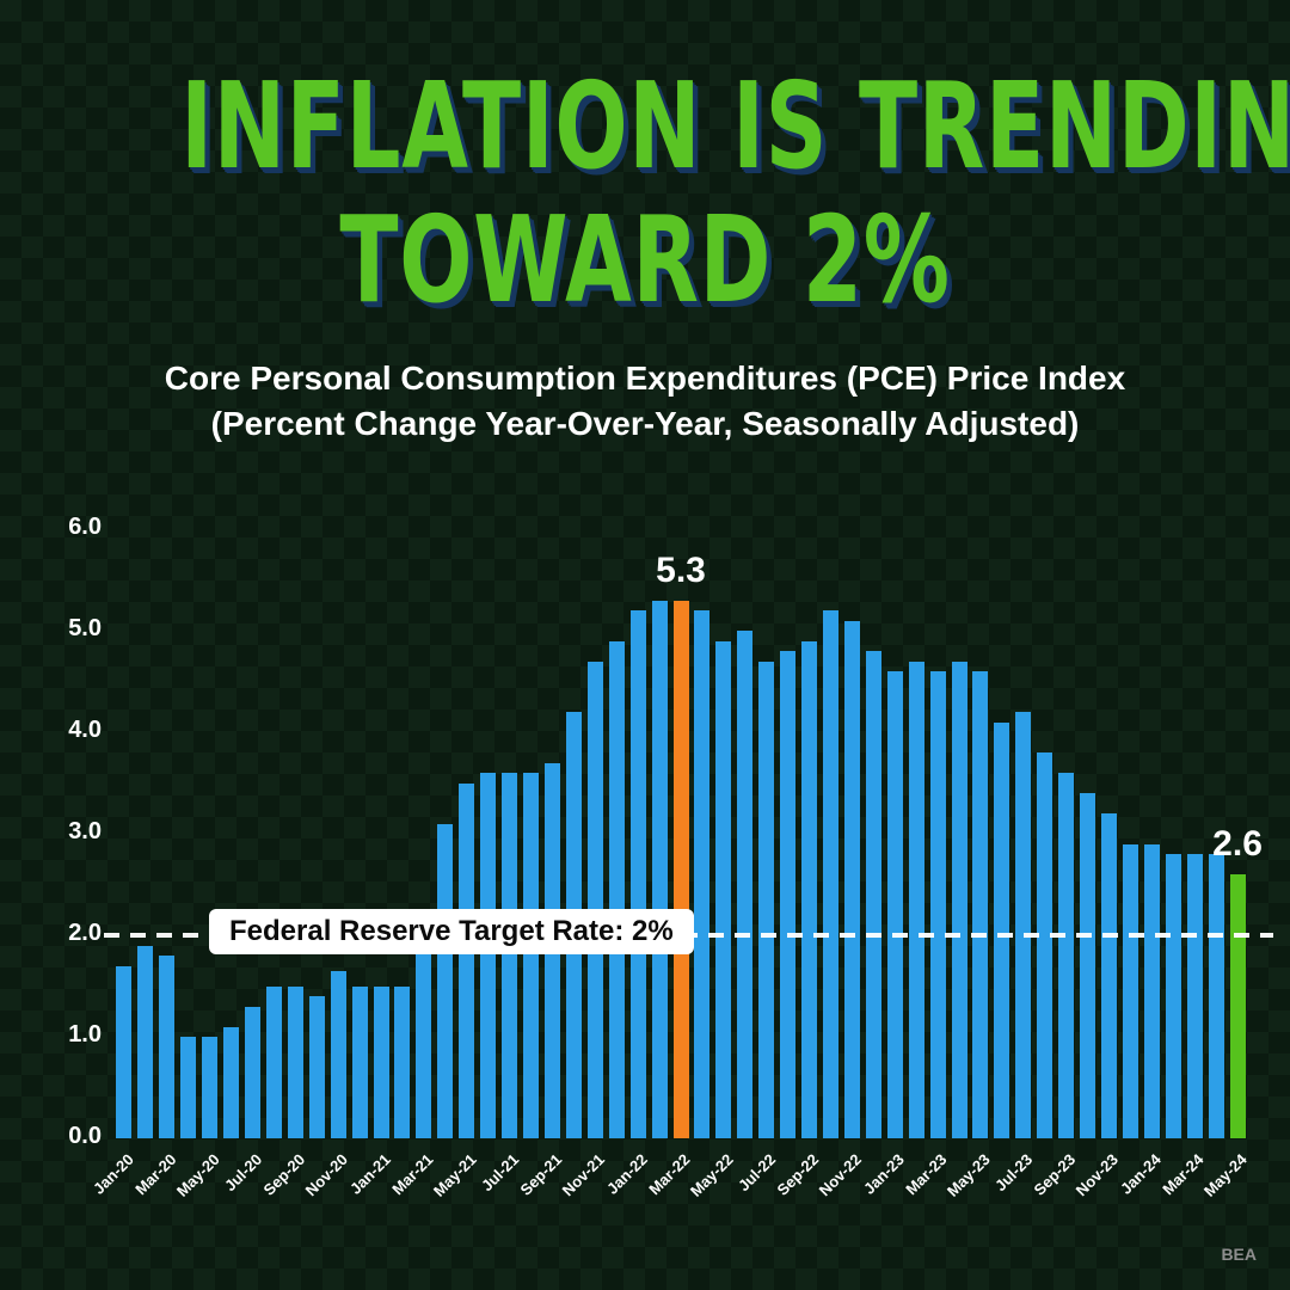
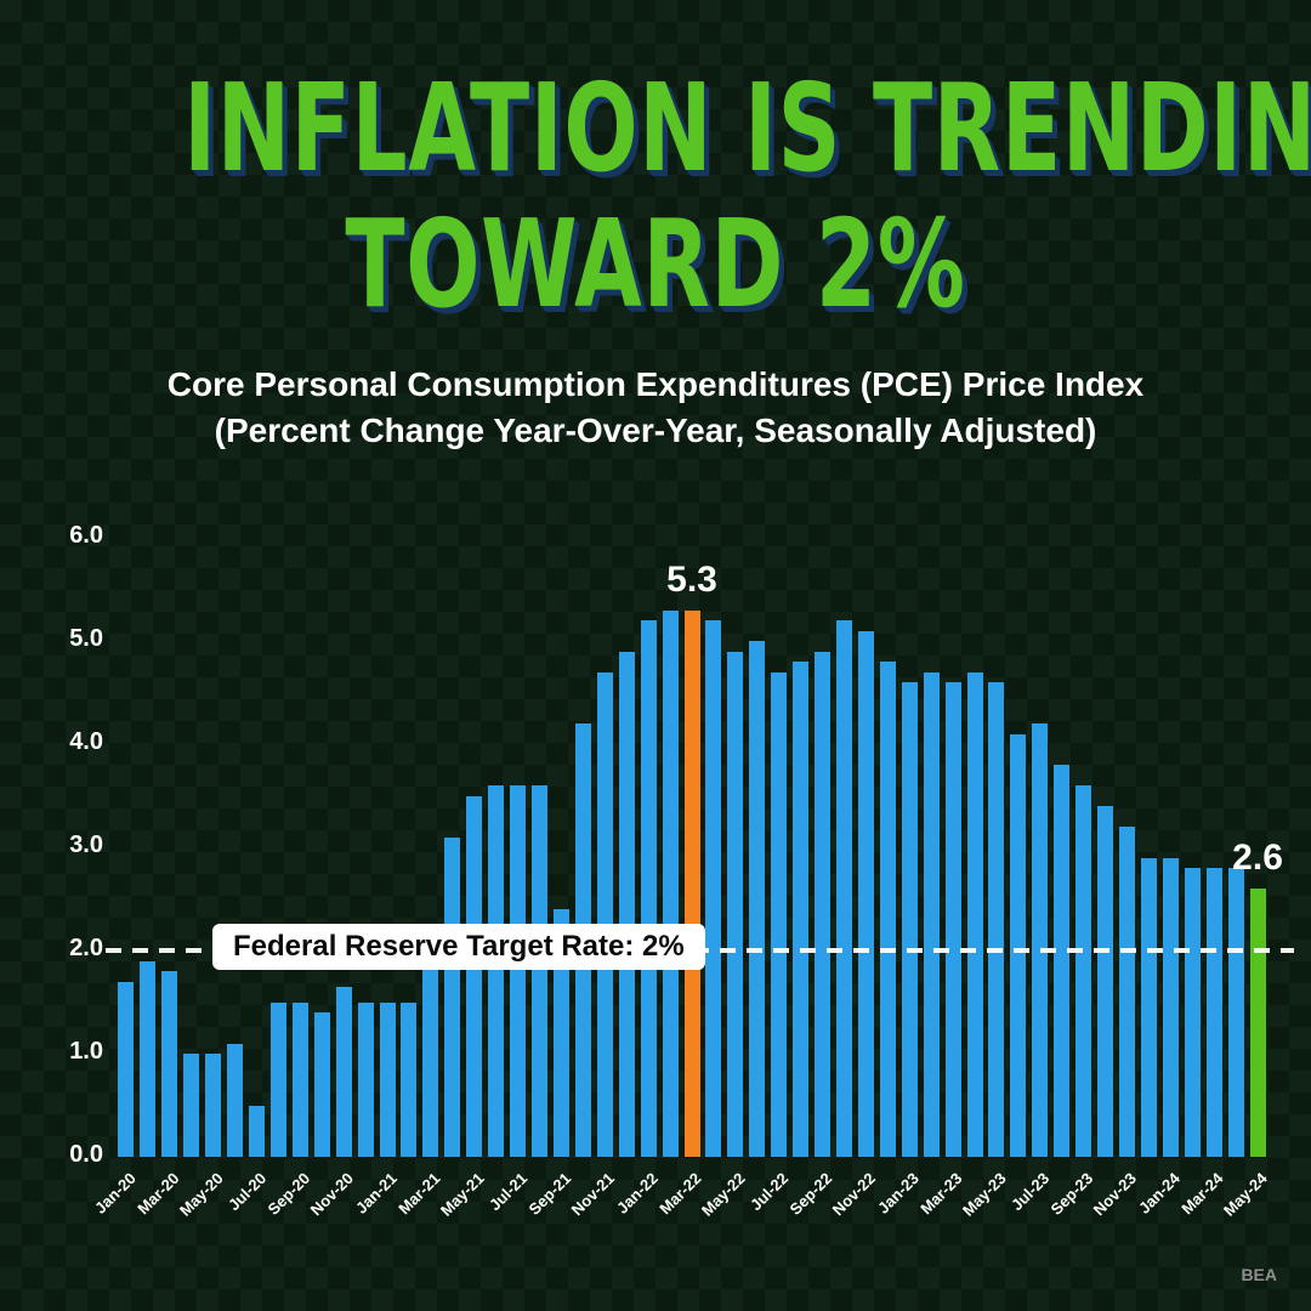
Jul-20: 1.3 -> 0.5
Sep-21: 3.7 -> 2.4
